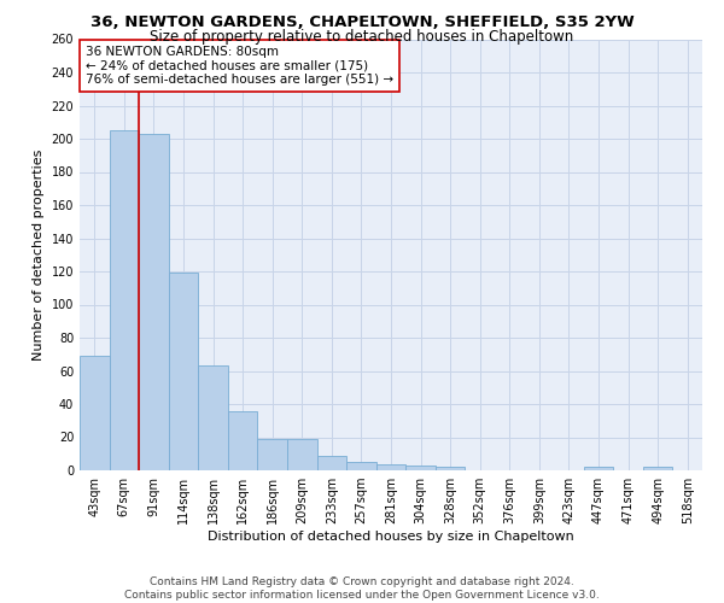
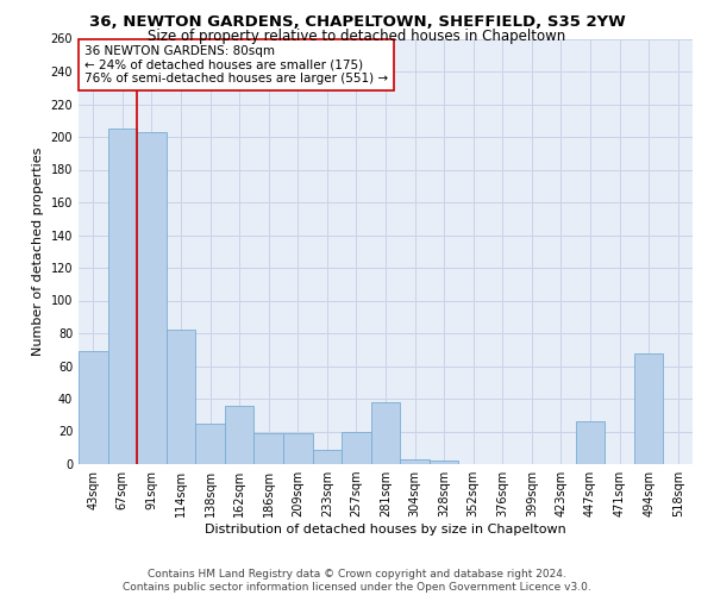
114sqm: 119 -> 82
138sqm: 63 -> 25
257sqm: 5 -> 20
281sqm: 4 -> 38
447sqm: 2 -> 26
494sqm: 2 -> 68
